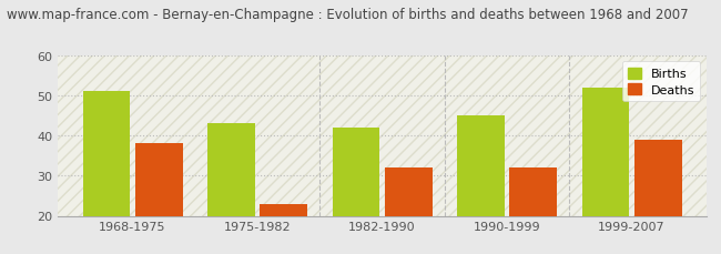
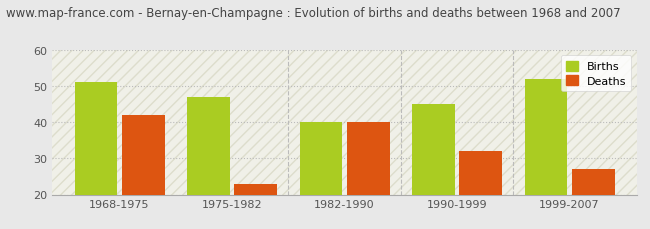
Deaths/1968-1975: 38 -> 42
Births/1975-1982: 43 -> 47
Births/1982-1990: 42 -> 40
Deaths/1982-1990: 32 -> 40
Deaths/1999-2007: 39 -> 27
